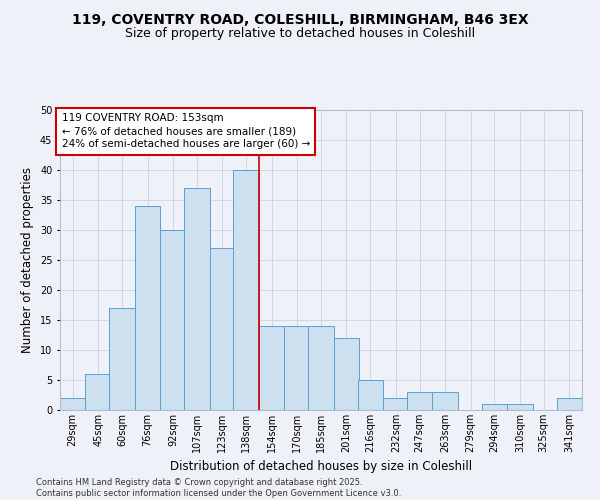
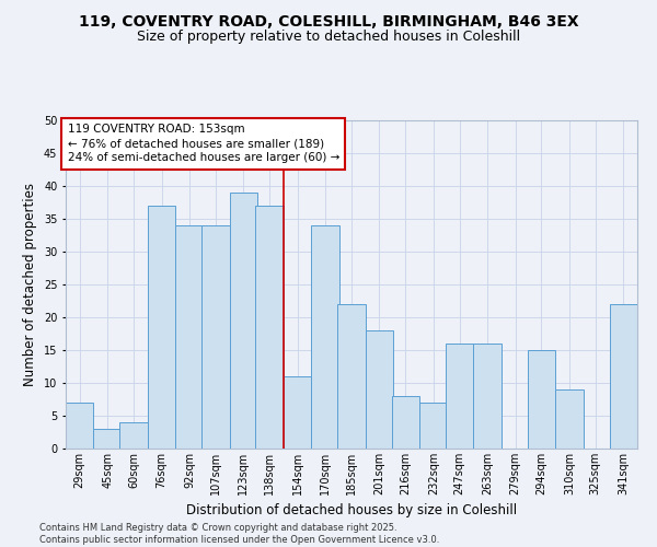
29sqm: 2 -> 7
45sqm: 6 -> 3
60sqm: 17 -> 4
76sqm: 34 -> 37
92sqm: 30 -> 34
107sqm: 37 -> 34
123sqm: 27 -> 39
138sqm: 40 -> 37
154sqm: 14 -> 11
170sqm: 14 -> 34
185sqm: 14 -> 22
201sqm: 12 -> 18
216sqm: 5 -> 8
232sqm: 2 -> 7
247sqm: 3 -> 16
263sqm: 3 -> 16
294sqm: 1 -> 15
310sqm: 1 -> 9
341sqm: 2 -> 22
